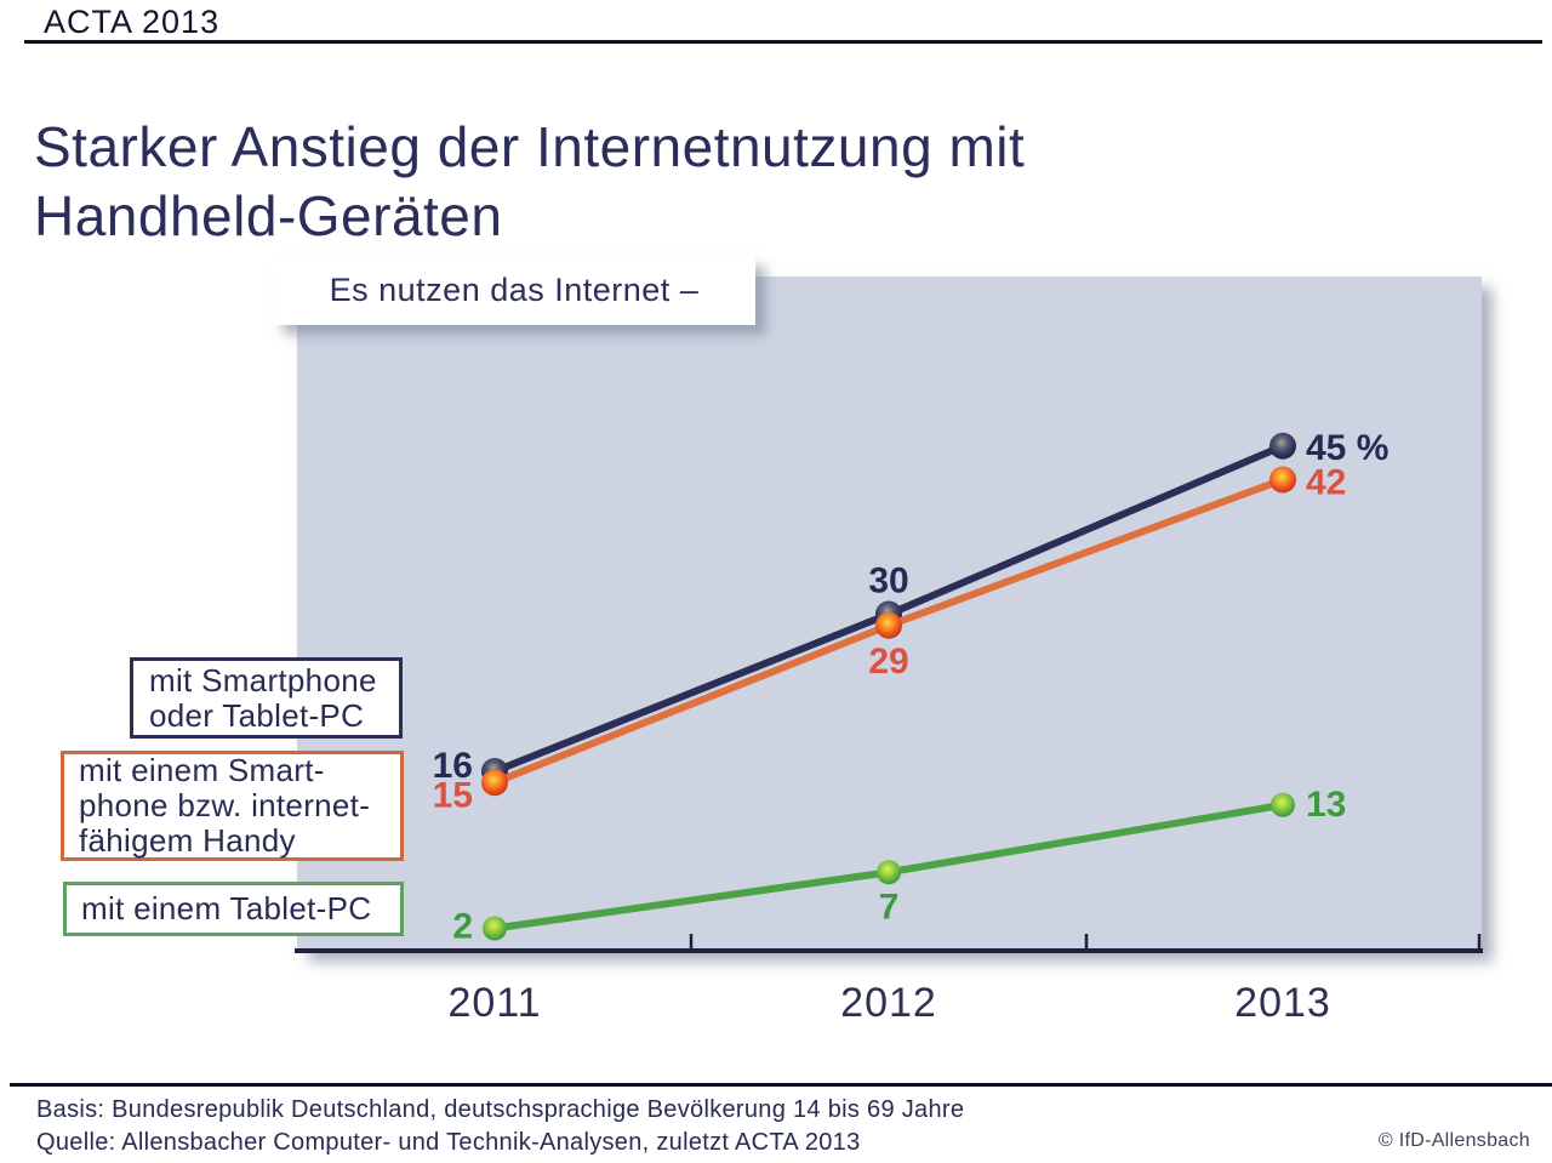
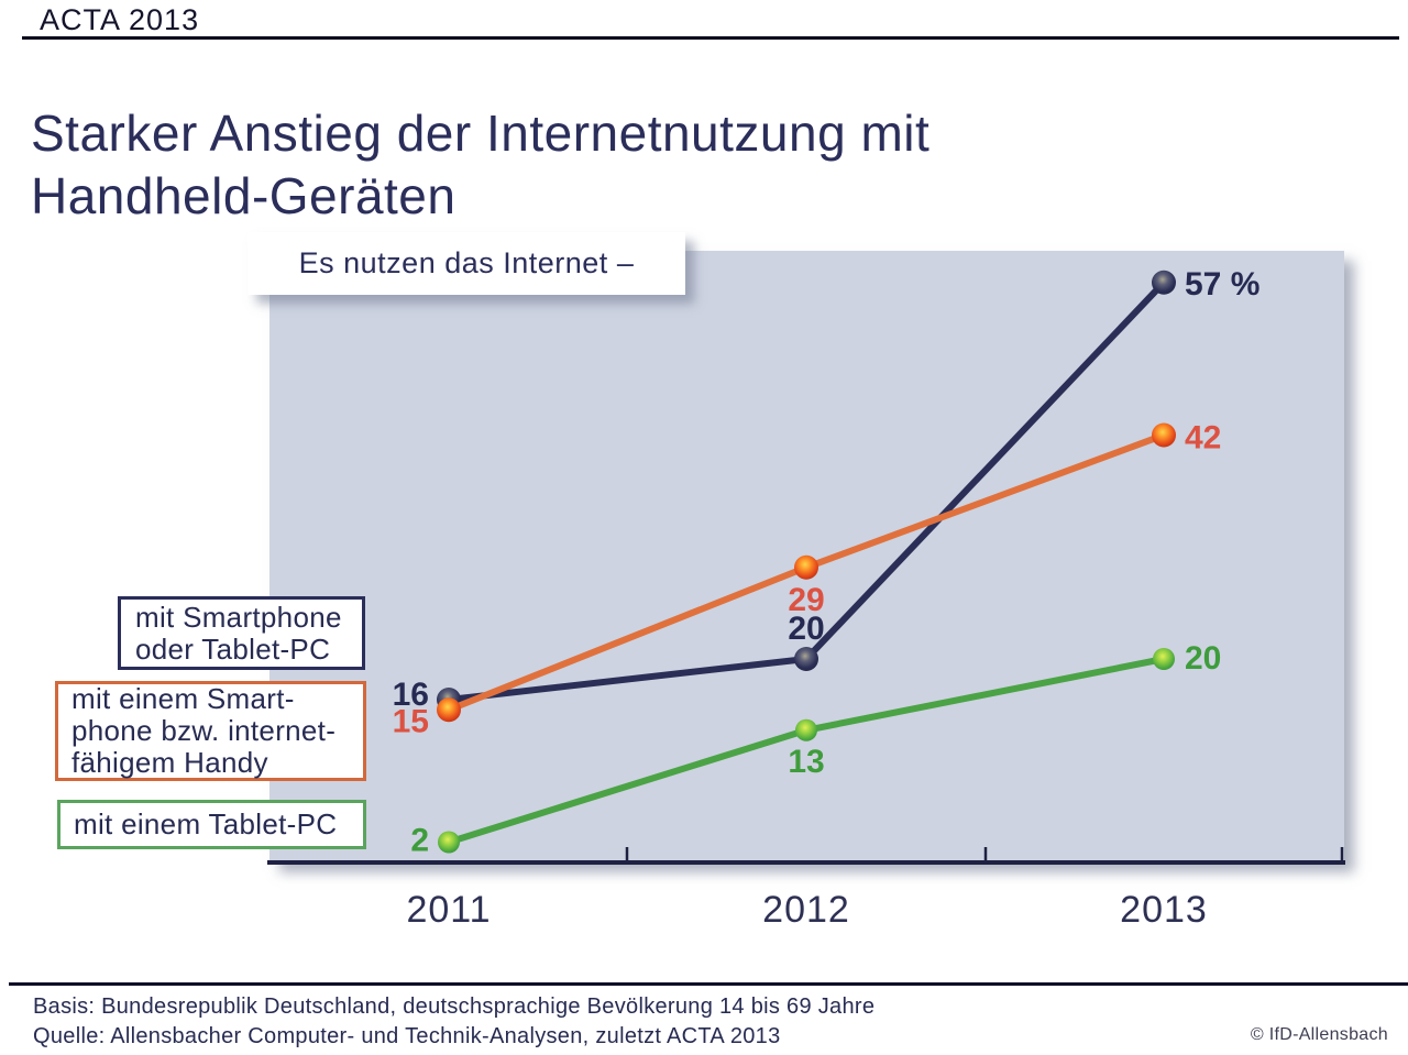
mit Smartphone oder Tablet-PC/2012: 30 -> 20
mit einem Tablet-PC/2012: 7 -> 13
mit Smartphone oder Tablet-PC/2013: 45 -> 57
mit einem Tablet-PC/2013: 13 -> 20
